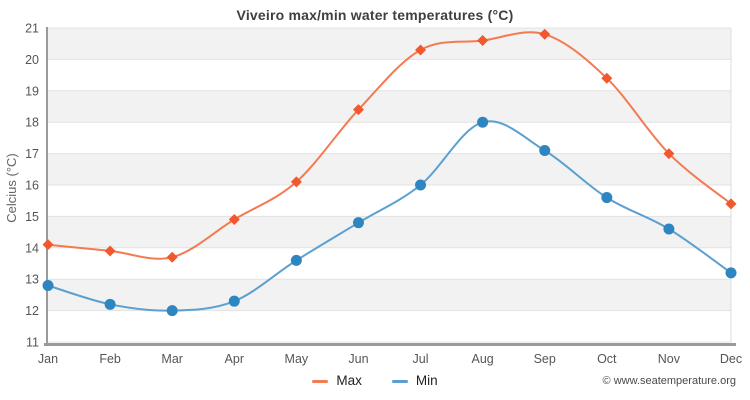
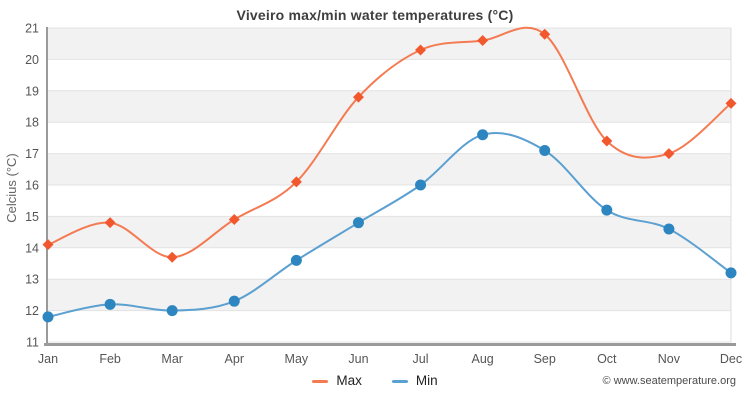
Min/Jan: 12.8 -> 11.8
Max/Feb: 13.9 -> 14.8
Max/Jun: 18.4 -> 18.8
Min/Aug: 18.0 -> 17.6
Max/Oct: 19.4 -> 17.4
Min/Oct: 15.6 -> 15.2
Max/Dec: 15.4 -> 18.6
